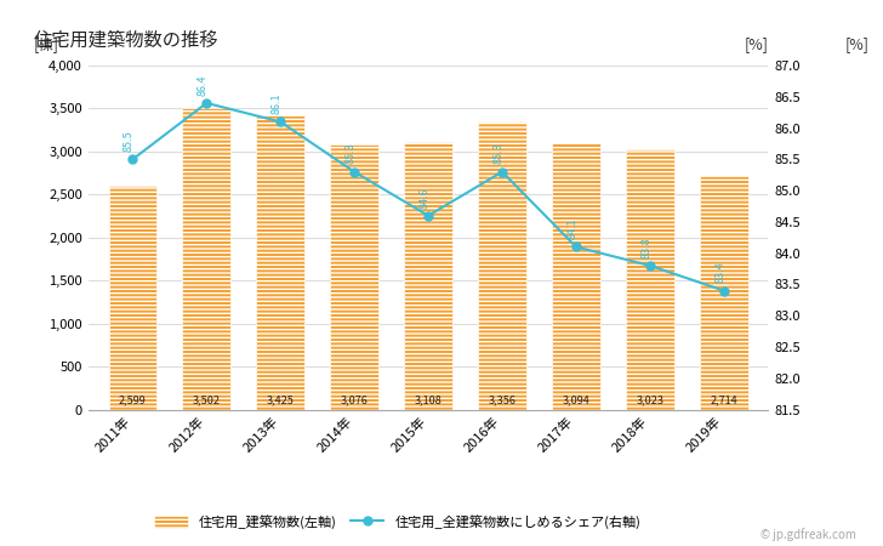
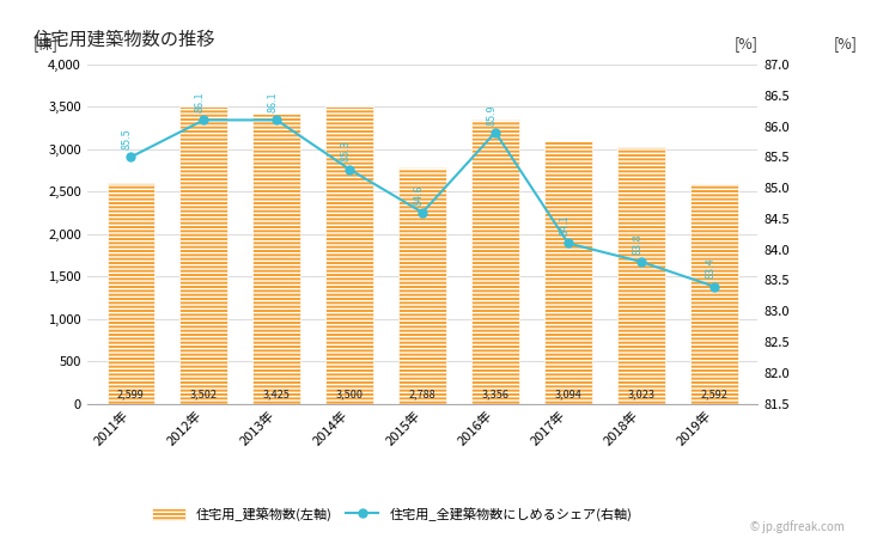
住宅用_全建築物数にしめるシェア(右軸)/2012年: 86.4 -> 86.1
住宅用_建築物数(左軸)/2014年: 3,076 -> 3,500
住宅用_建築物数(左軸)/2015年: 3,108 -> 2,788
住宅用_全建築物数にしめるシェア(右軸)/2016年: 85.3 -> 85.9
住宅用_建築物数(左軸)/2019年: 2,714 -> 2,592
